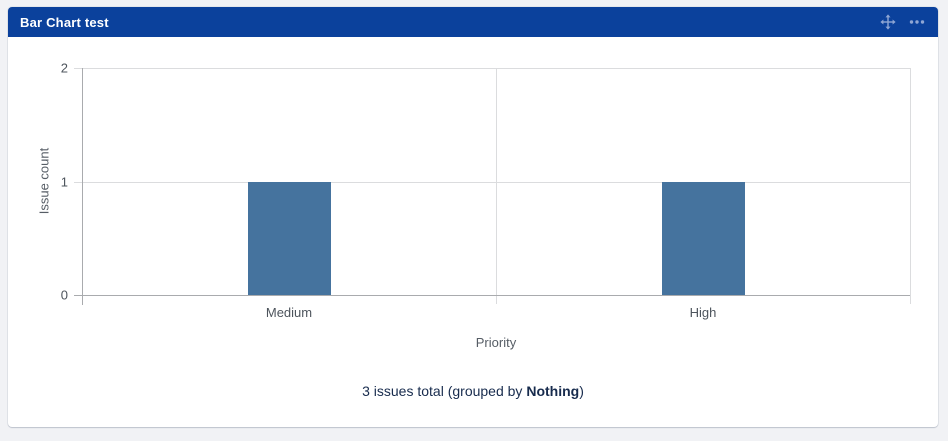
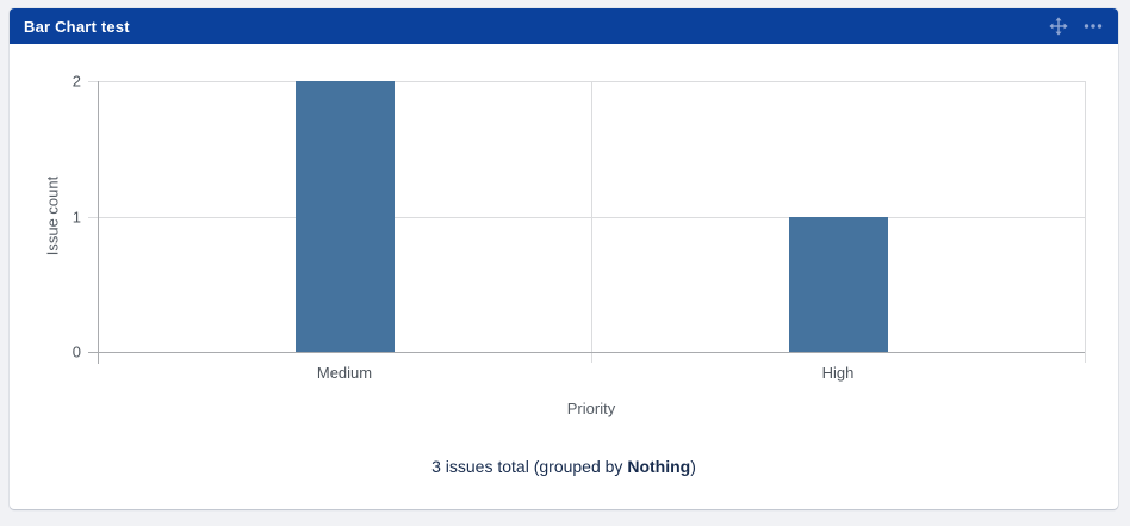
Medium: 1 -> 2
